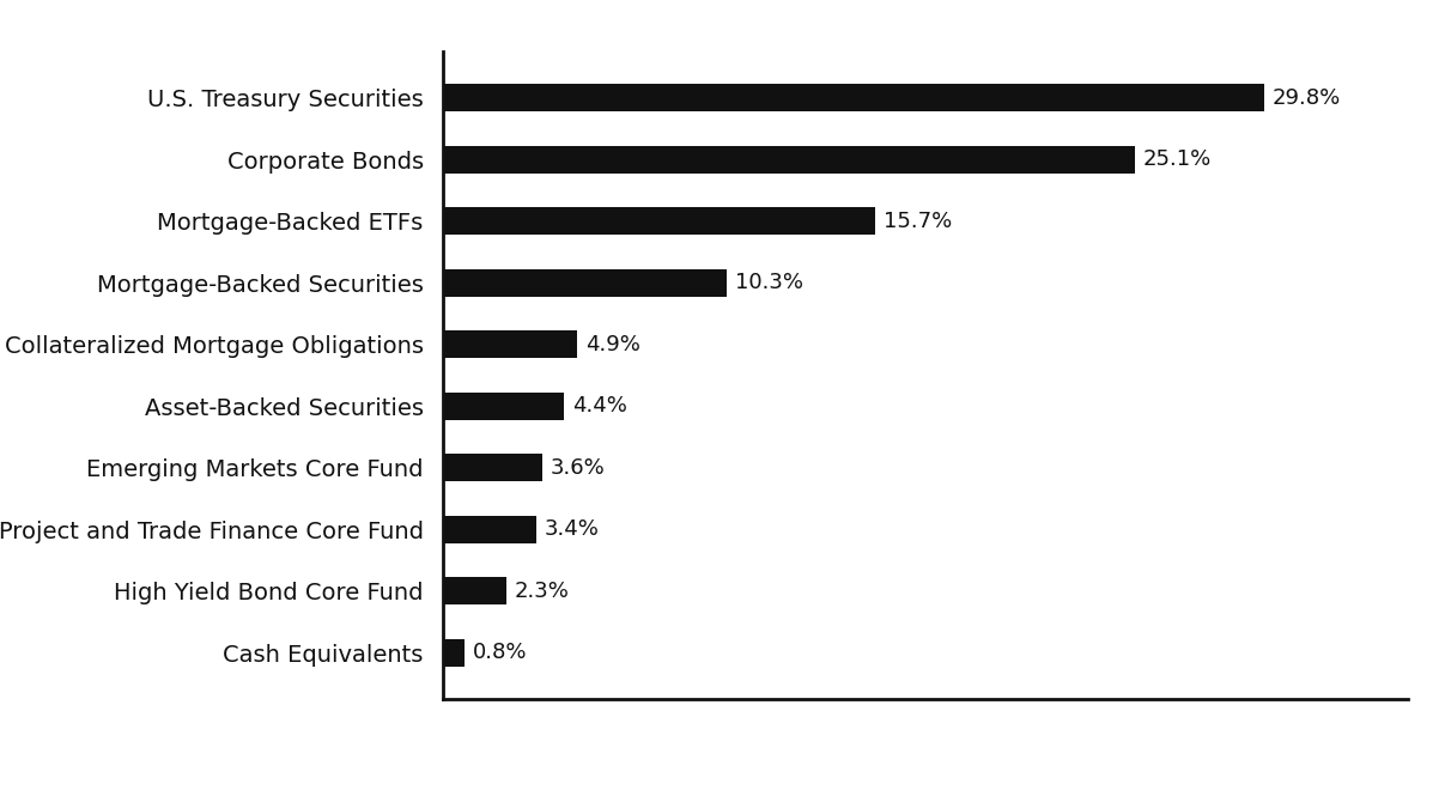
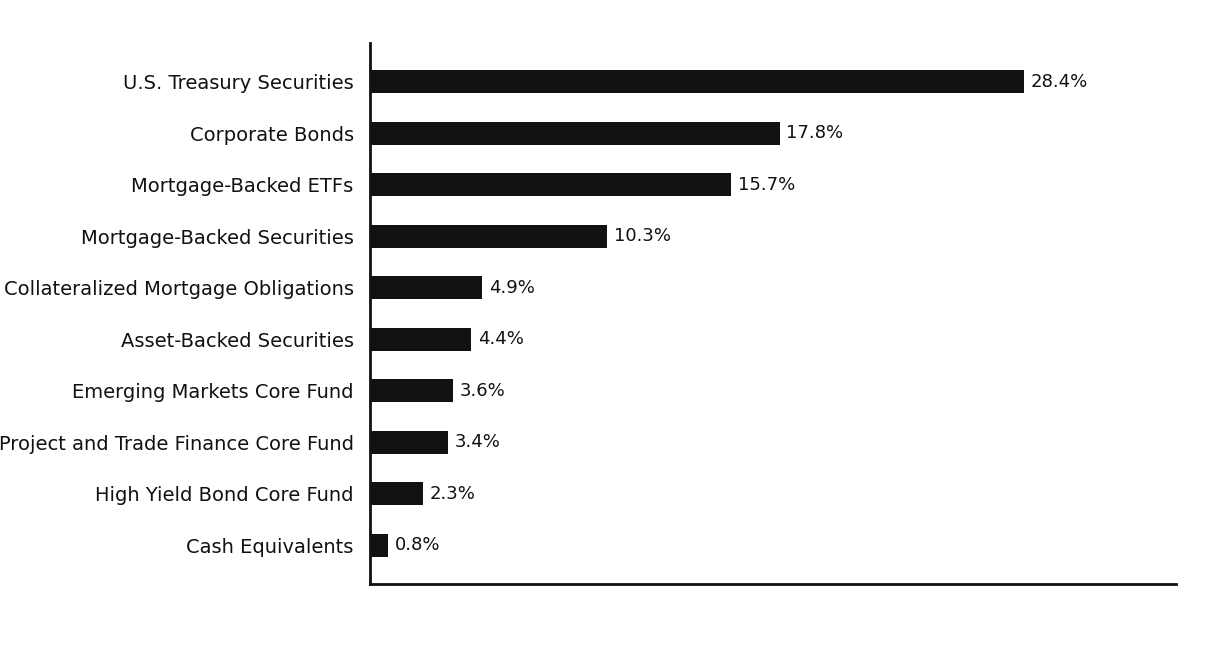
U.S. Treasury Securities: 29.8% -> 28.4%
Corporate Bonds: 25.1% -> 17.8%
